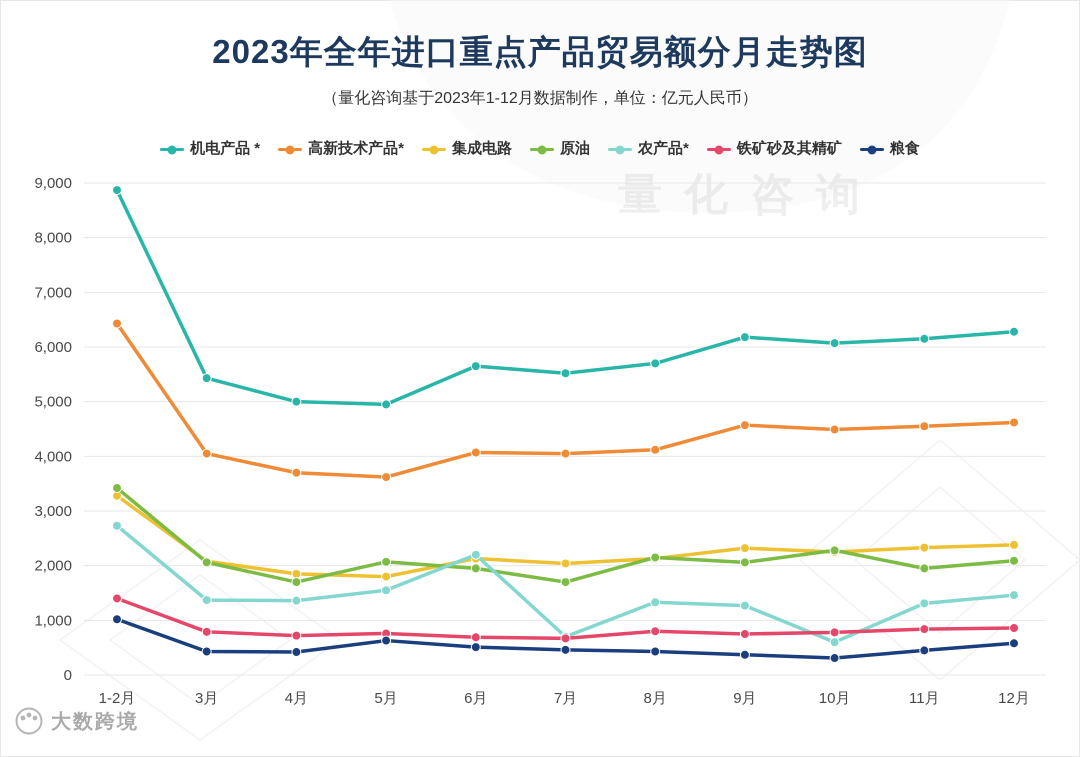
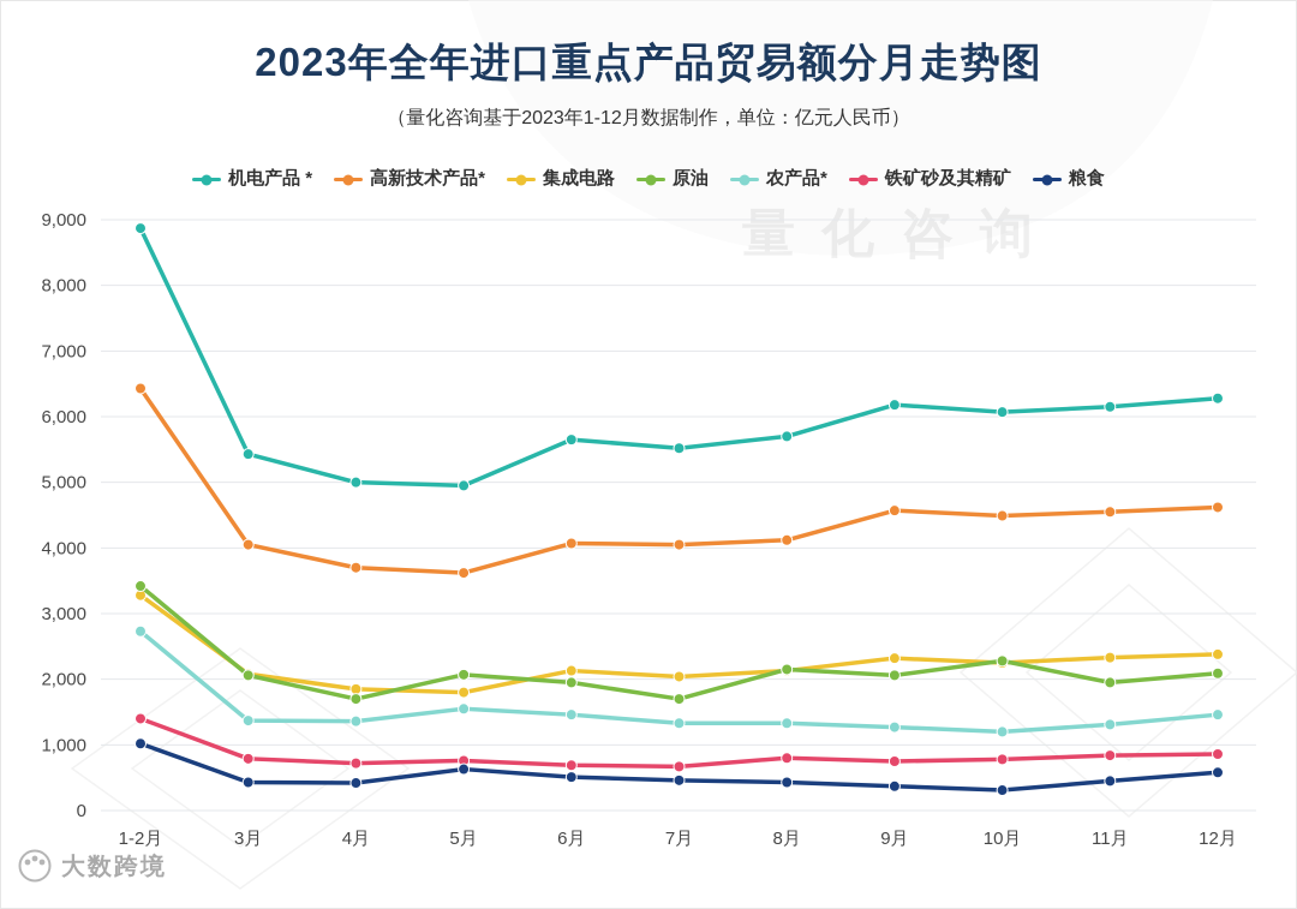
农产品*/6月: 2200 -> 1500
农产品*/7月: 700 -> 1300
农产品*/10月: 600 -> 1200
